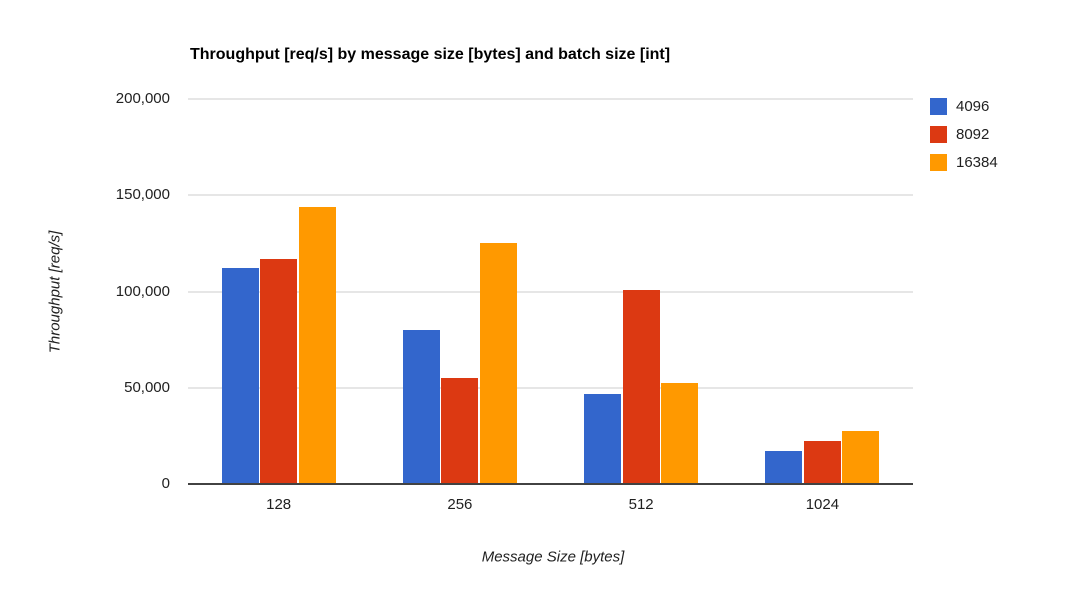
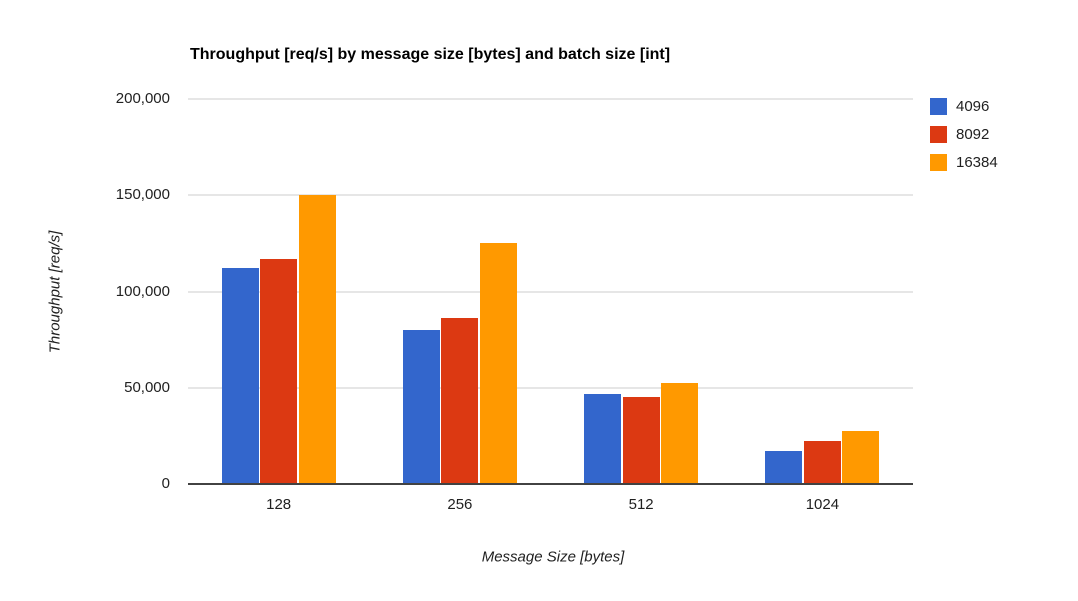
16384/128: 144000 -> 150000
8092/256: 55000 -> 86000
8092/512: 101000 -> 45000
